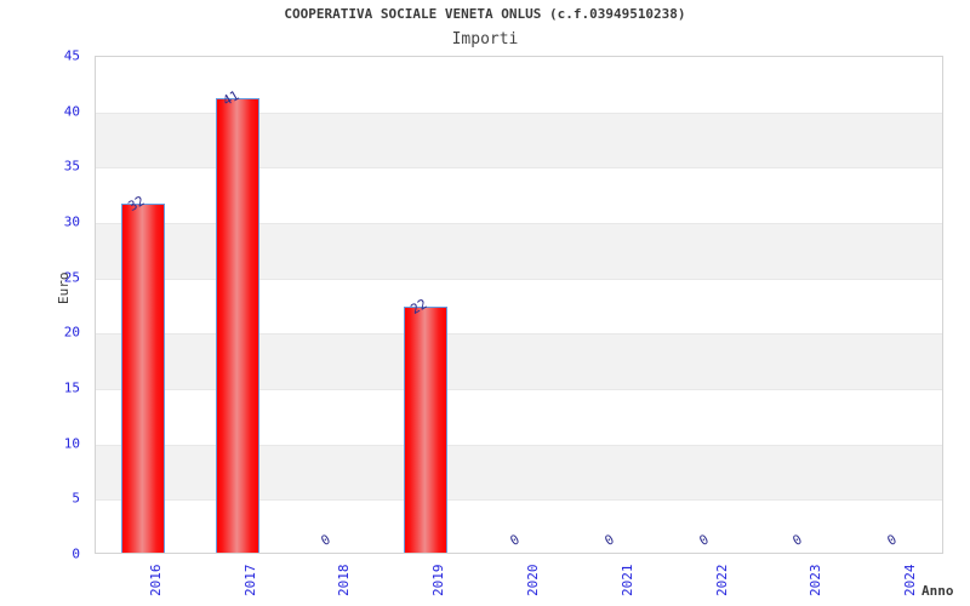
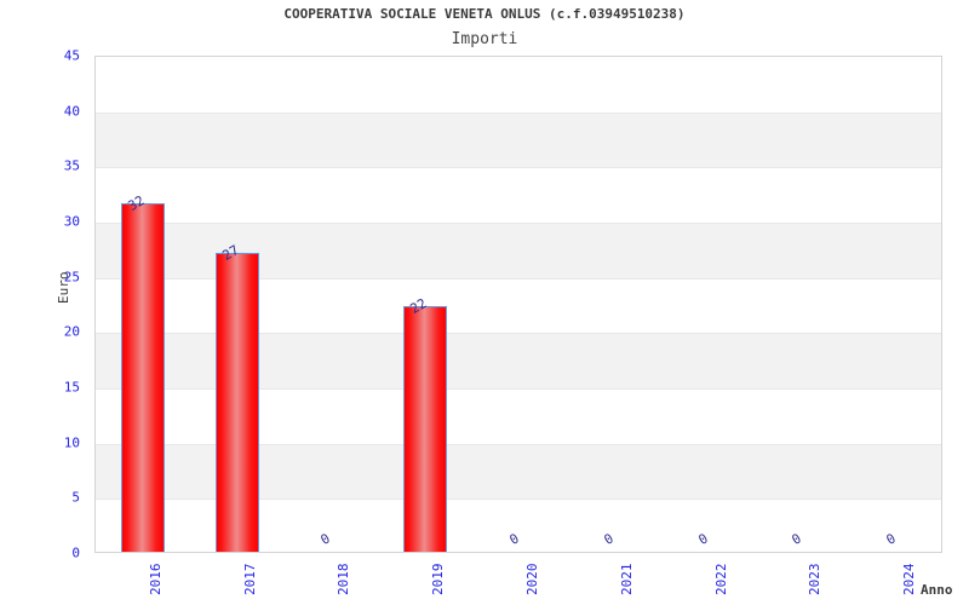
2017: 41 -> 27
